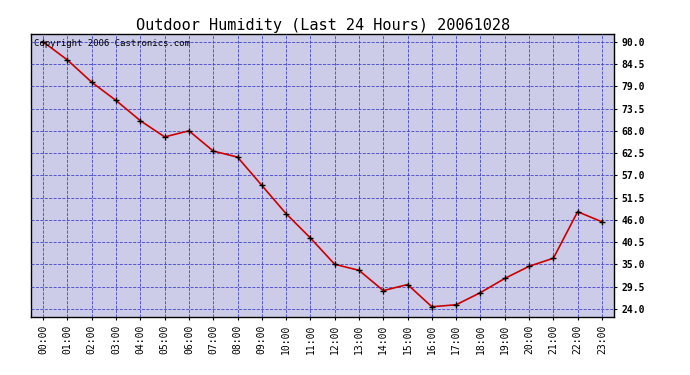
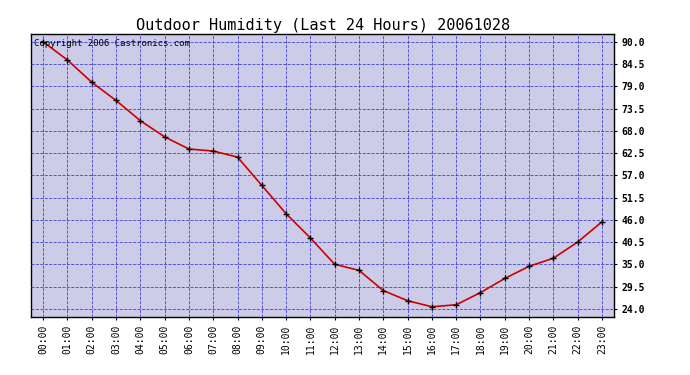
06:00: 68.0 -> 63.5
15:00: 30.0 -> 26.0
22:00: 48.0 -> 40.5
